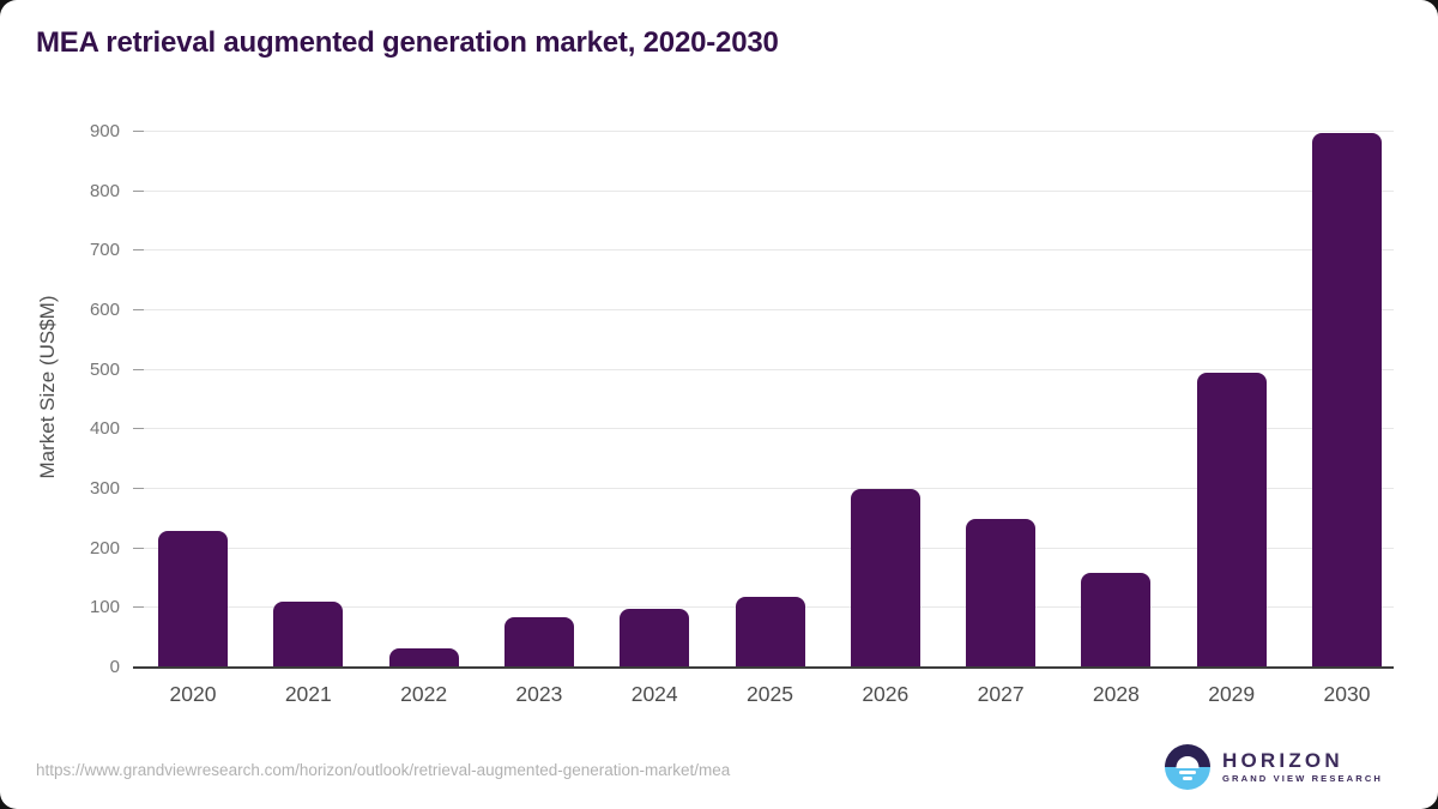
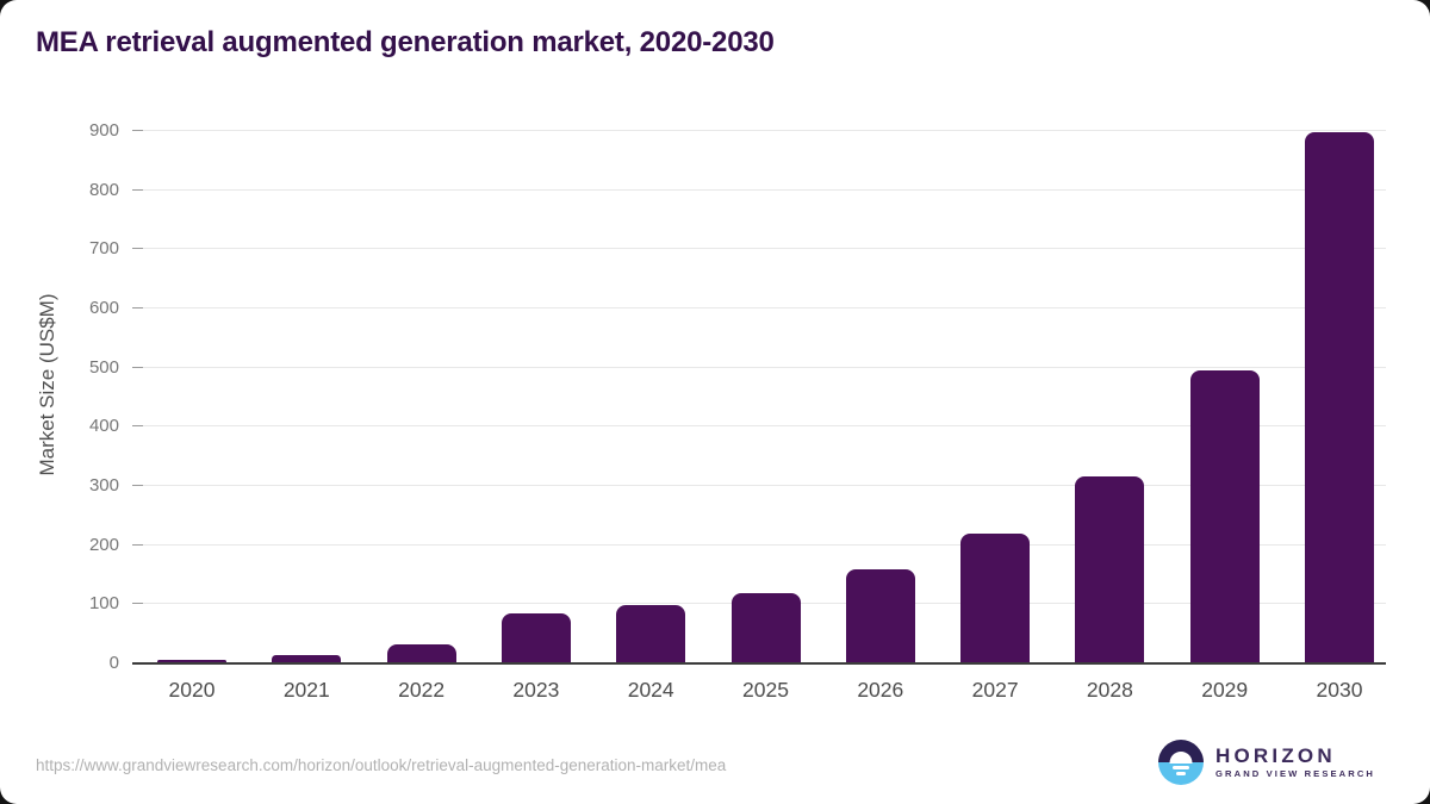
2020: 230 -> 10
2021: 110 -> 10
2026: 300 -> 160
2027: 250 -> 220
2028: 160 -> 320
